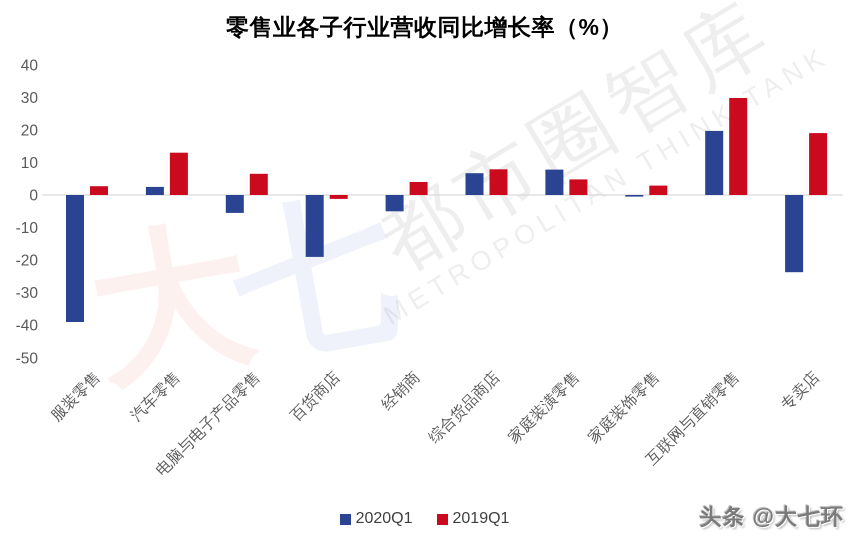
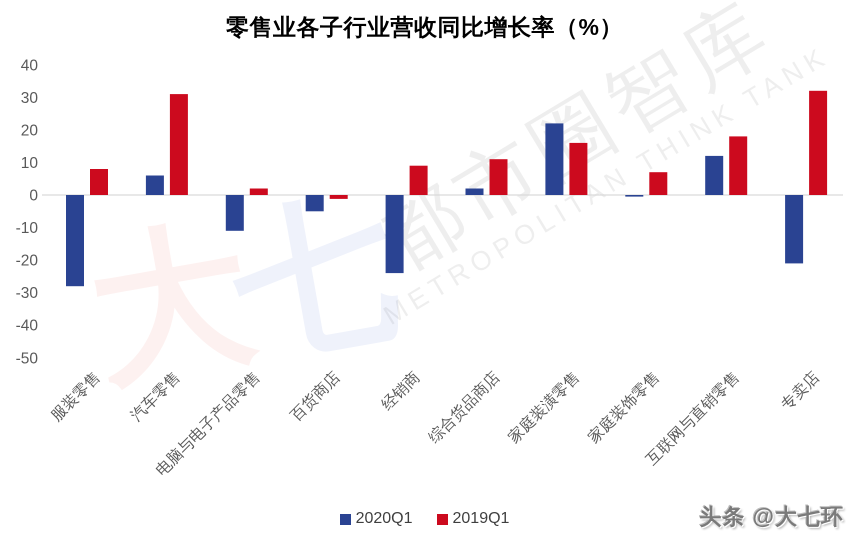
2020Q1/服装零售: -39 -> -28
2019Q1/服装零售: 3 -> 8
2020Q1/汽车零售: 2 -> 6
2019Q1/汽车零售: 13 -> 31
2020Q1/电脑与电子产品零售: -6 -> -11
2019Q1/电脑与电子产品零售: 6 -> 2
2020Q1/百货商店: -19 -> -5
2020Q1/经销商: -5 -> -24
2019Q1/经销商: 4 -> 9
2020Q1/综合货品商店: 7 -> 2
2019Q1/综合货品商店: 8 -> 11
2020Q1/家庭装潢零售: 8 -> 22
2019Q1/家庭装潢零售: 5 -> 16
2019Q1/家庭装饰零售: 3 -> 7
2020Q1/互联网与直销零售: 20 -> 12
2019Q1/互联网与直销零售: 30 -> 18
2020Q1/专卖店: -24 -> -21
2019Q1/专卖店: 19 -> 32
